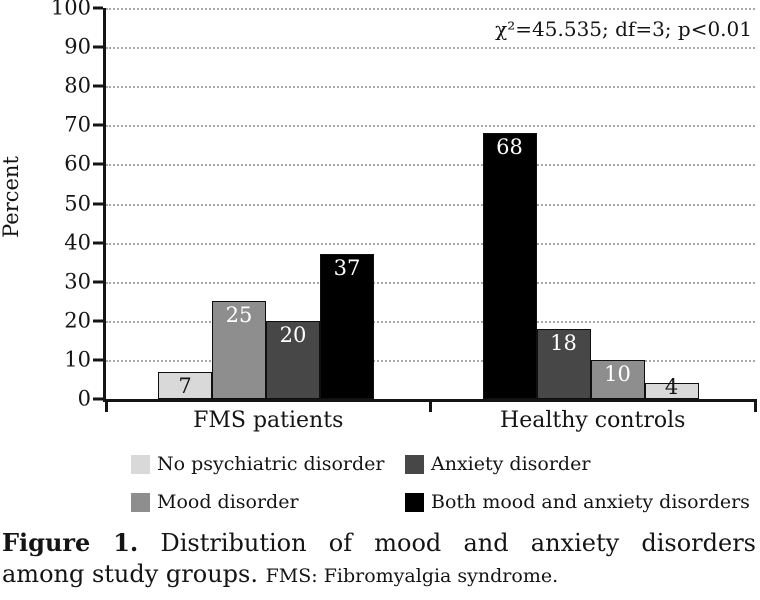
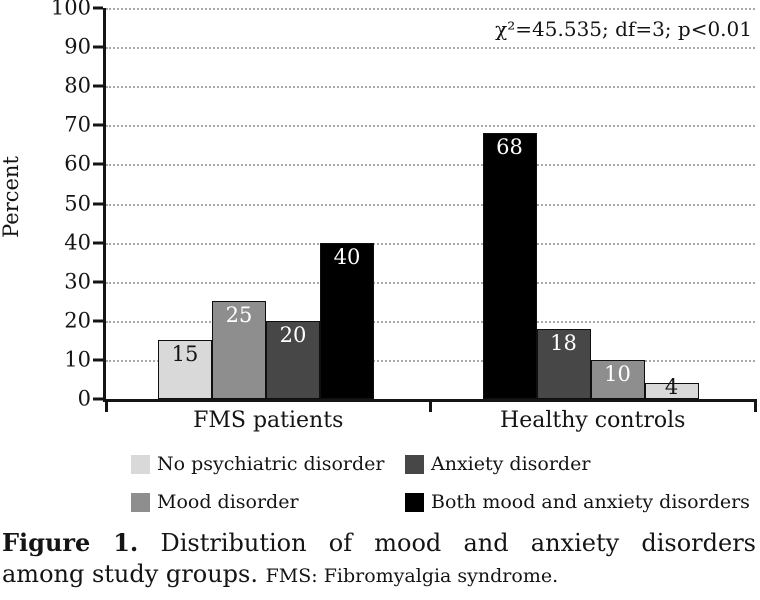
No psychiatric disorder/FMS patients: 7 -> 15
Both mood and anxiety disorders/FMS patients: 37 -> 40
